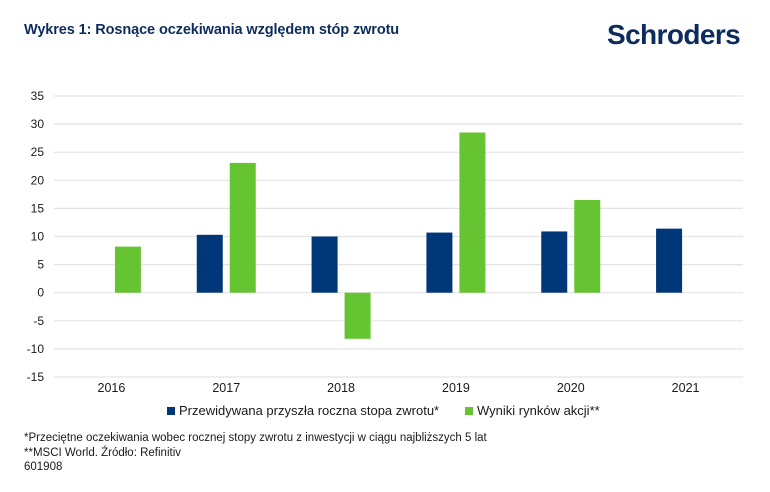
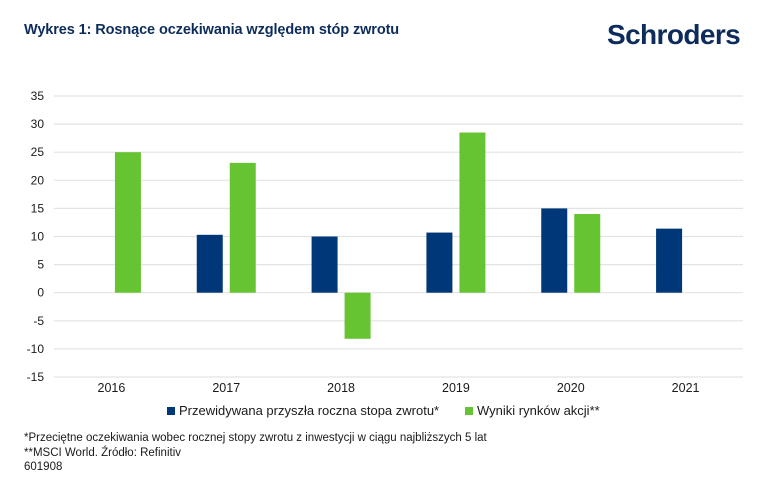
Wyniki rynków akcji**/2016: 8 -> 25
Przewidywana przyszła roczna stopa zwrotu*/2020: 11 -> 15
Wyniki rynków akcji**/2020: 16 -> 14
